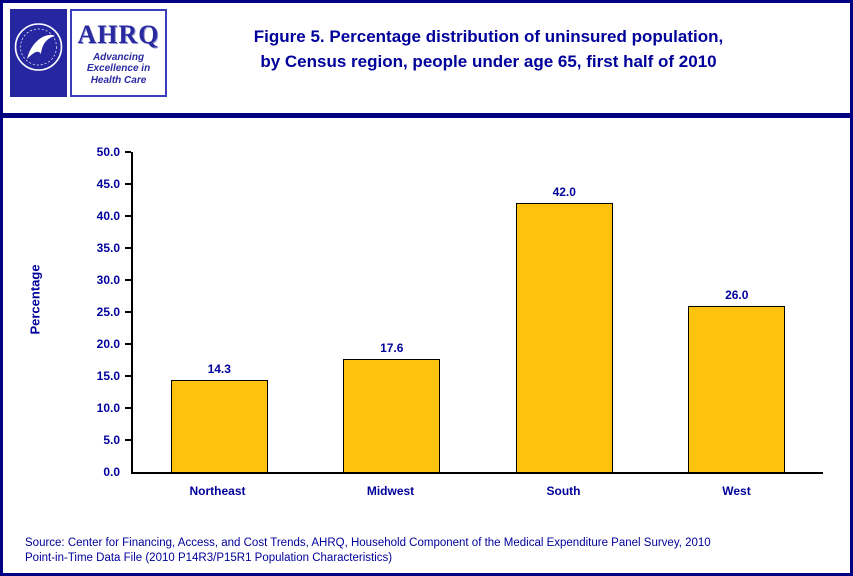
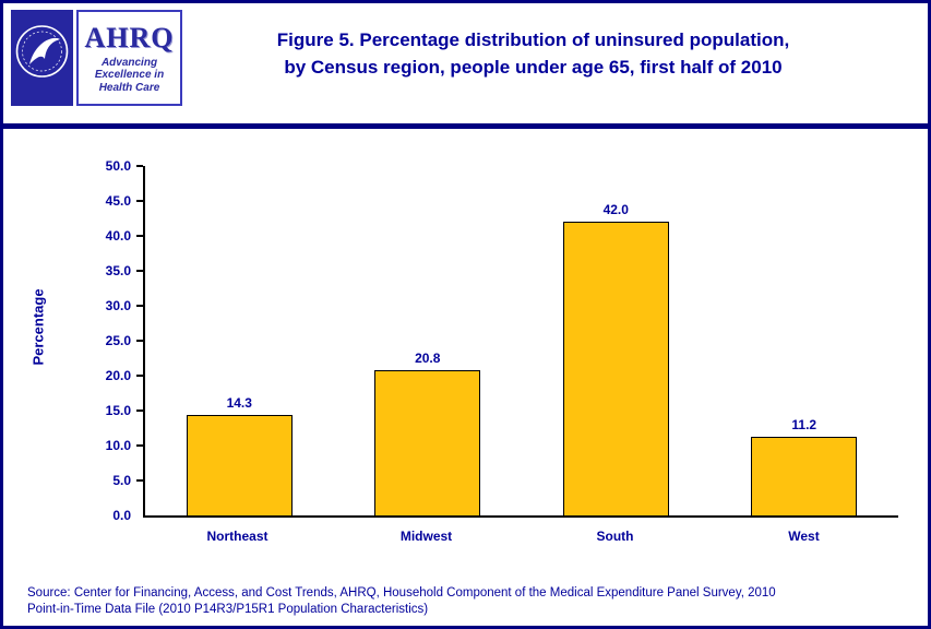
Midwest: 17.6 -> 20.8
West: 26.0 -> 11.2
